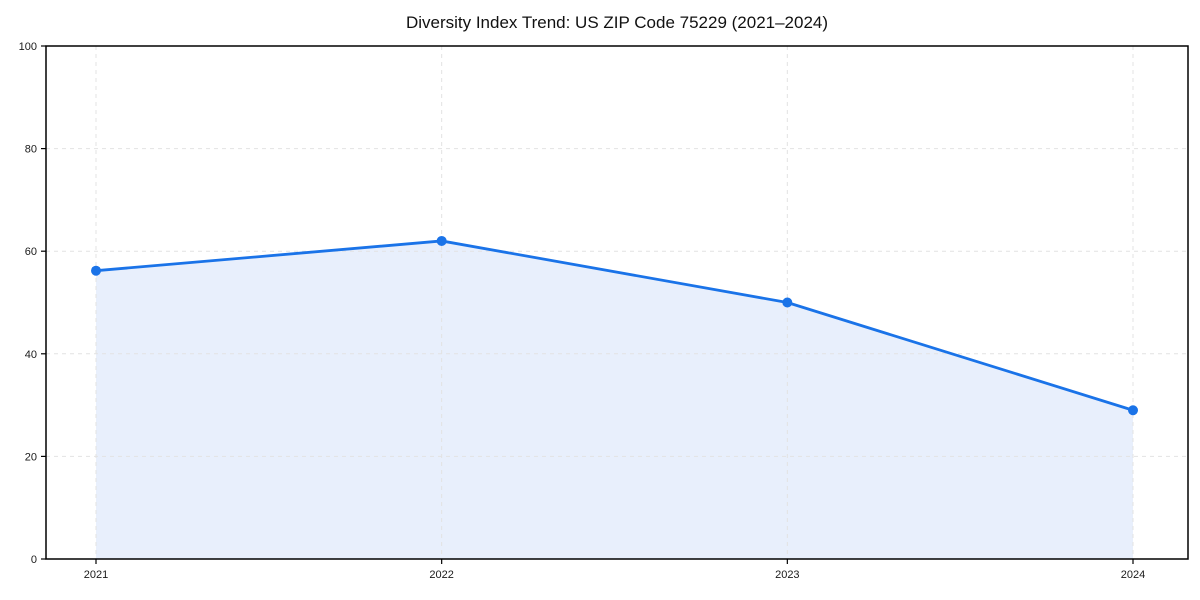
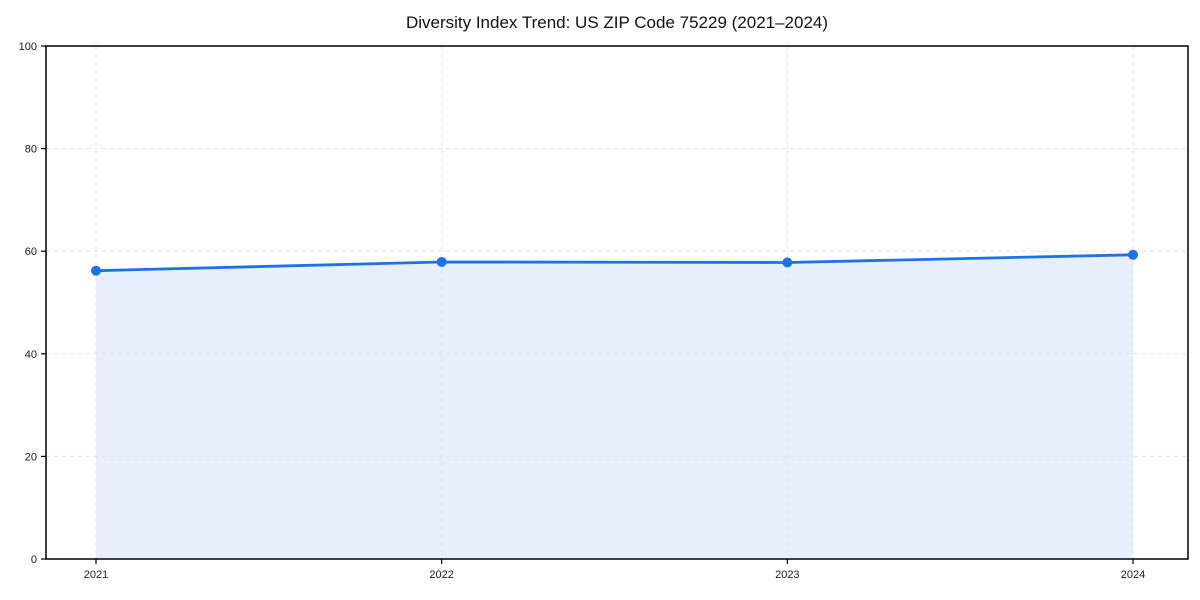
2022: 62 -> 58
2023: 50 -> 58
2024: 29 -> 59
